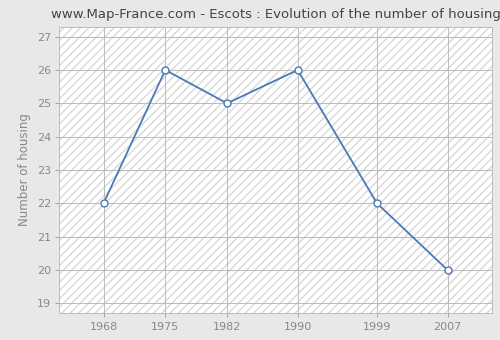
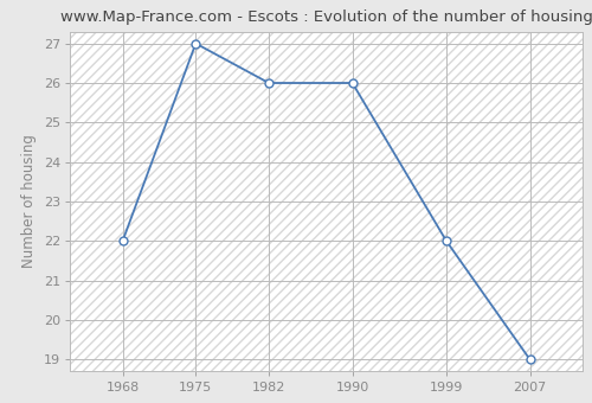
1975: 26 -> 27
1982: 25 -> 26
2007: 20 -> 19
